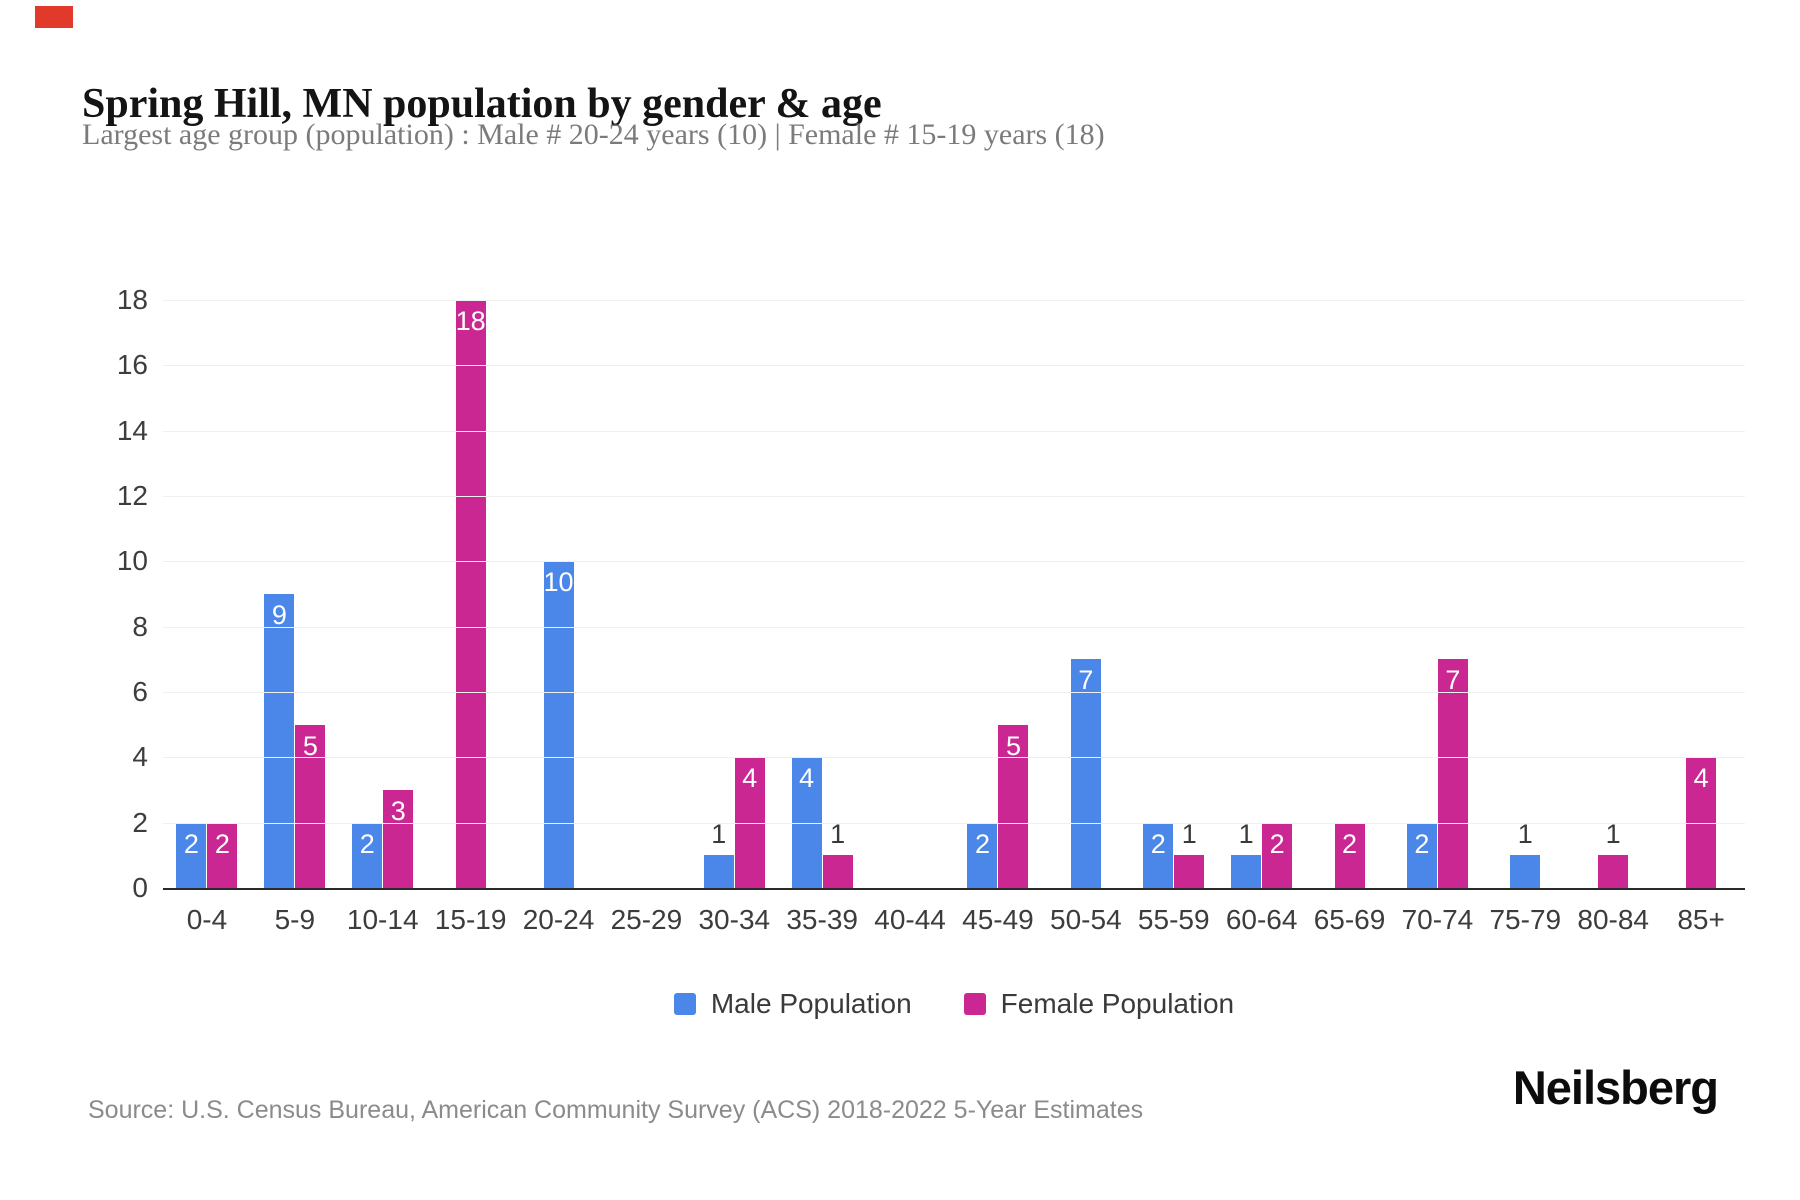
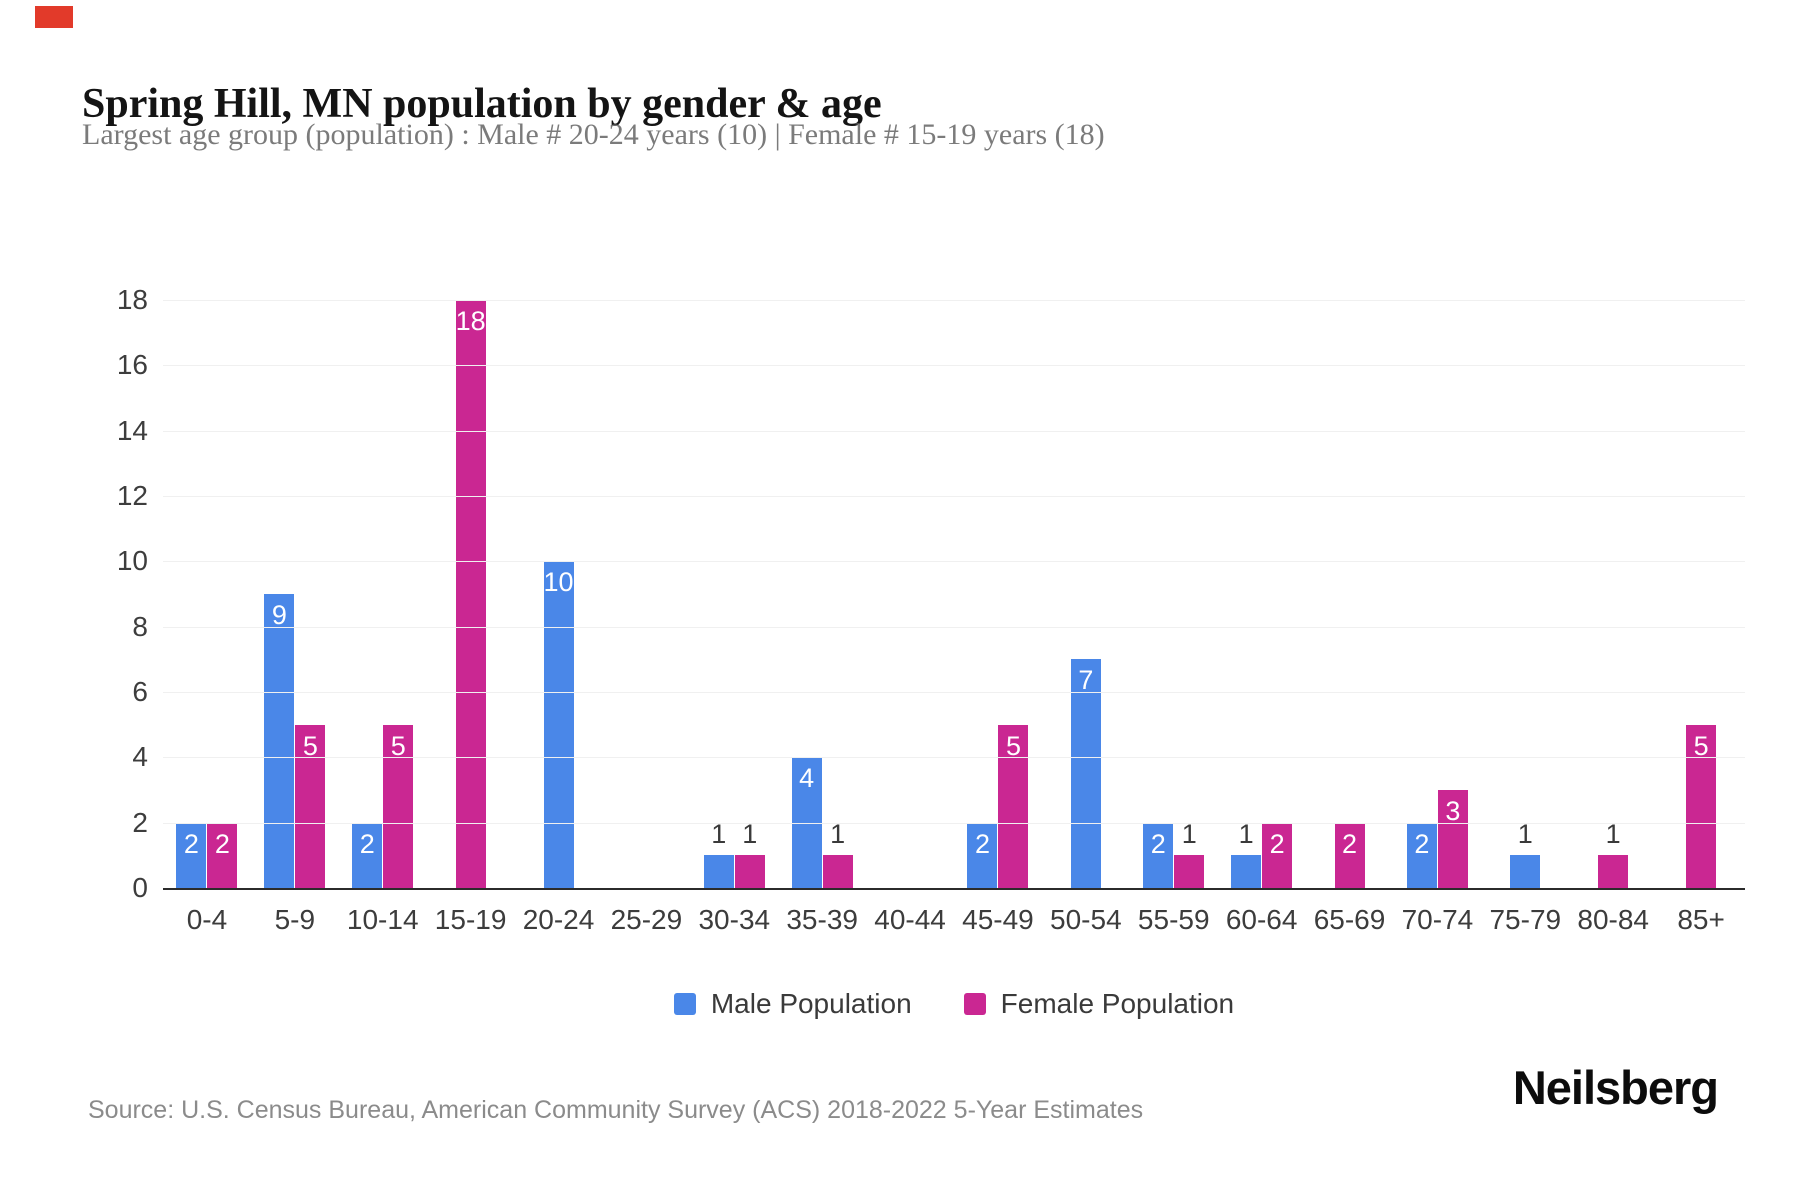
Female Population/10-14: 3 -> 5
Female Population/30-34: 4 -> 1
Female Population/70-74: 7 -> 3
Female Population/85+: 4 -> 5
